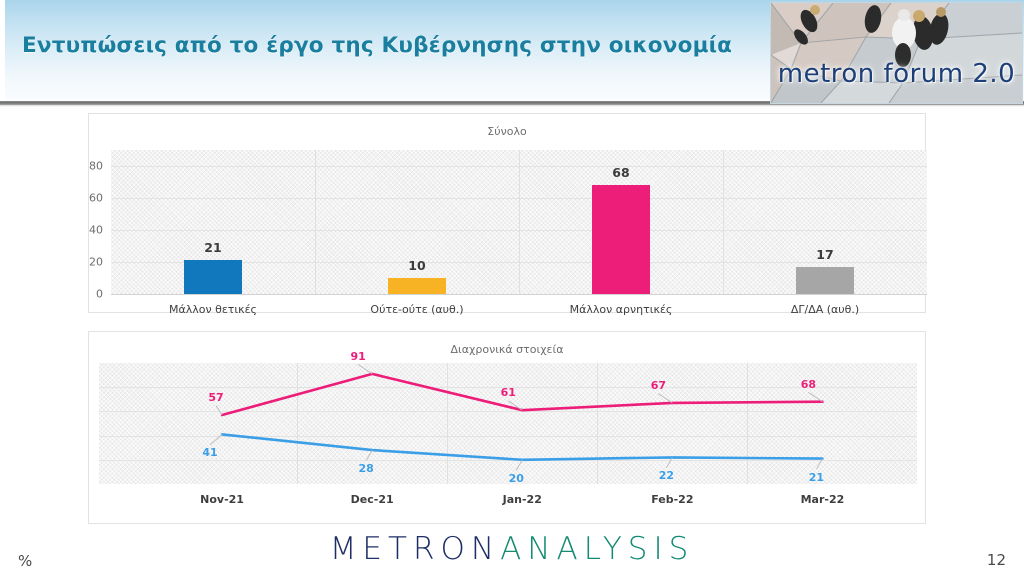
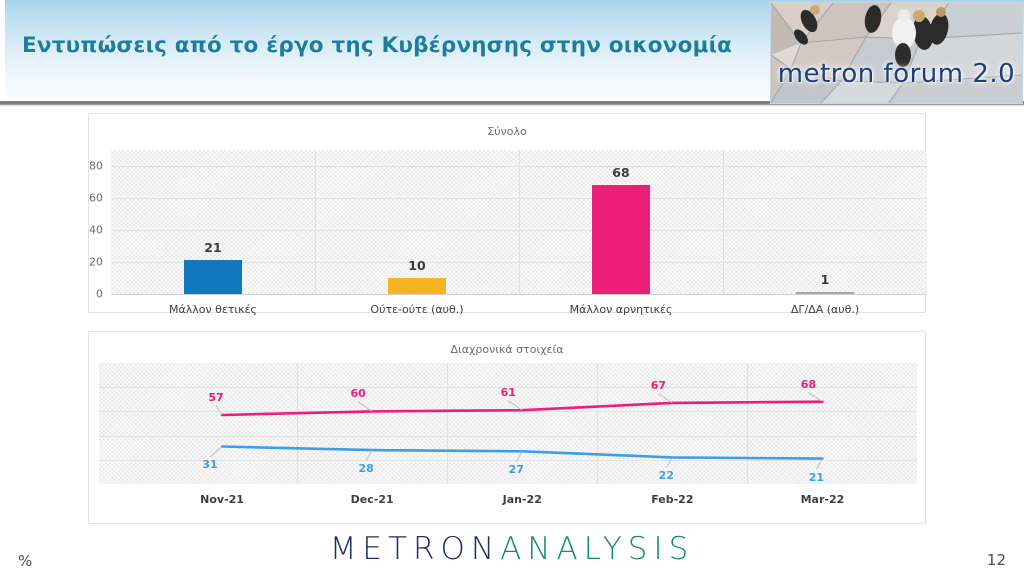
Σύνολο/ΔΓ/ΔΑ (αυθ.): 17 -> 1
Διαχρονικά στοιχεία/Μάλλον θετικές/Nov-21: 41 -> 31
Διαχρονικά στοιχεία/Μάλλον αρνητικές/Dec-21: 91 -> 60
Διαχρονικά στοιχεία/Μάλλον θετικές/Jan-22: 20 -> 27
